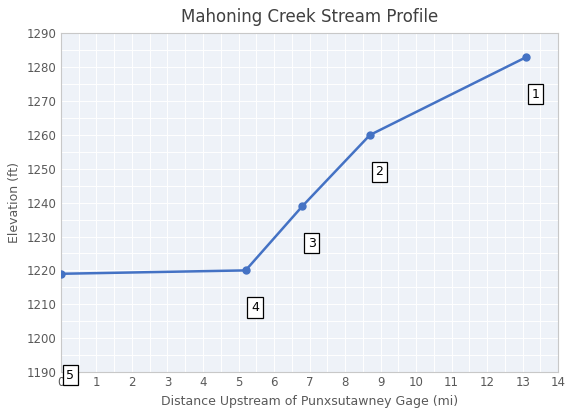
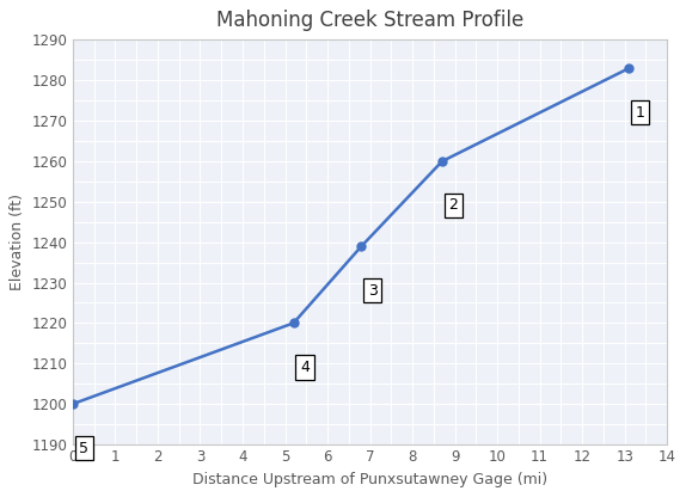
0: 1219 -> 1200
